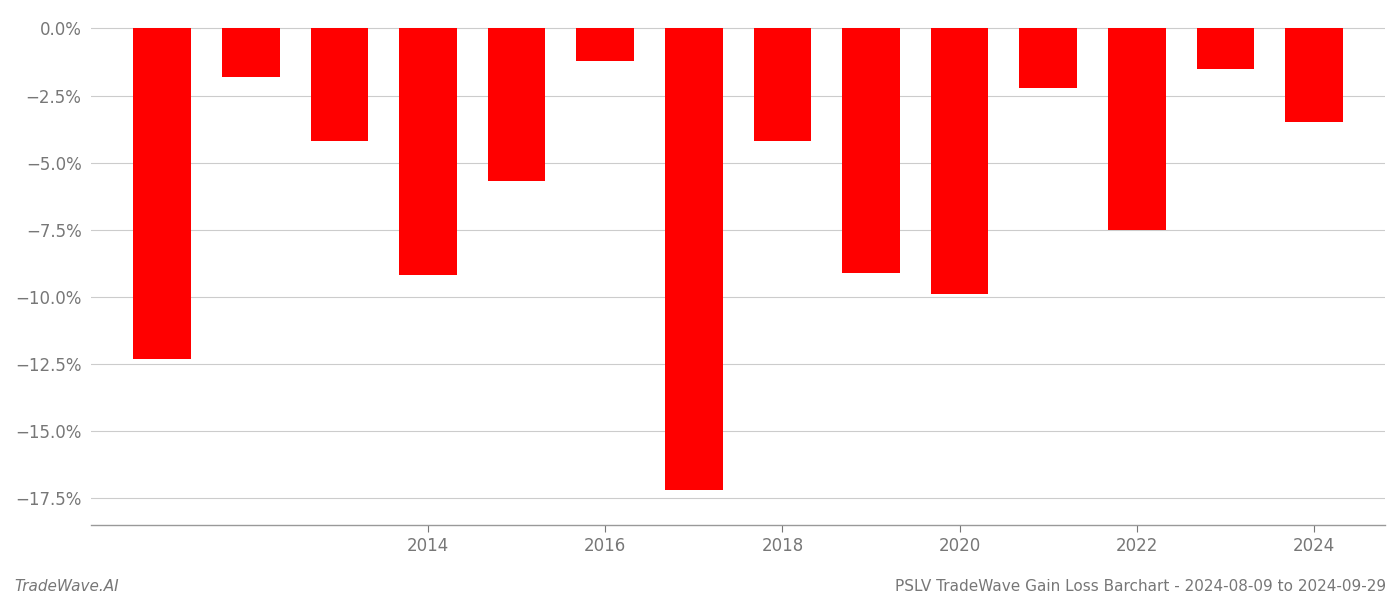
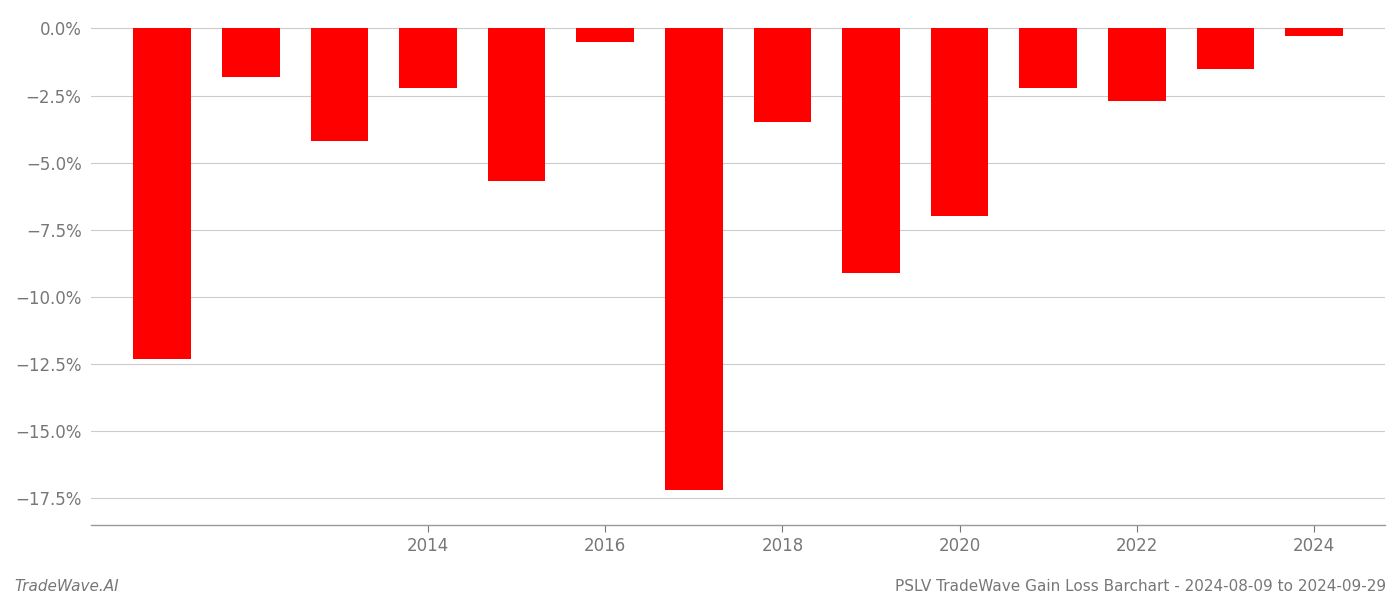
2014: -9.2% -> -2.2%
2016: -1.2% -> -0.5%
2018: -4.2% -> -3.5%
2020: -9.9% -> -7.0%
2022: -7.5% -> -2.7%
2024: -3.5% -> -0.3%
